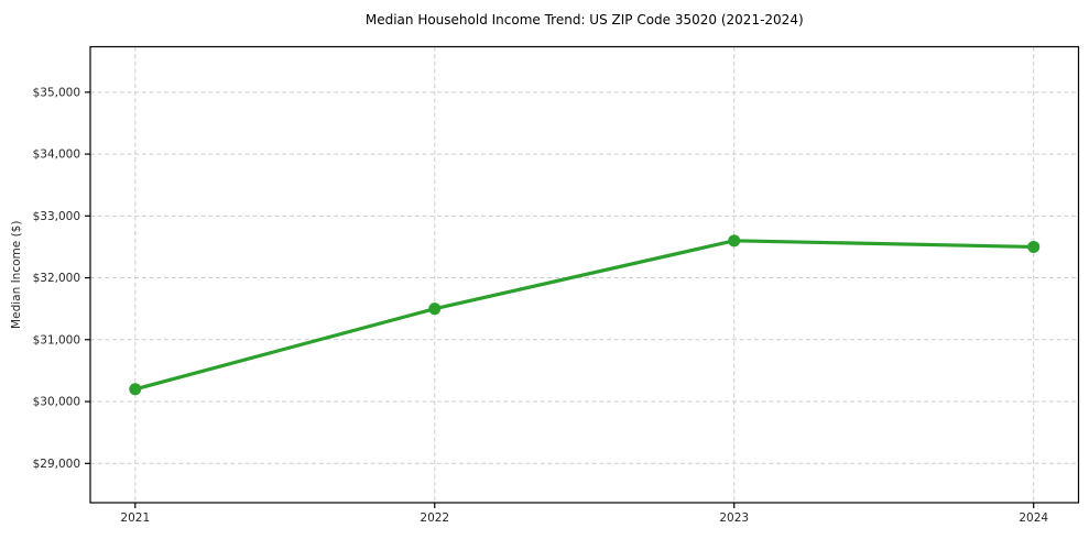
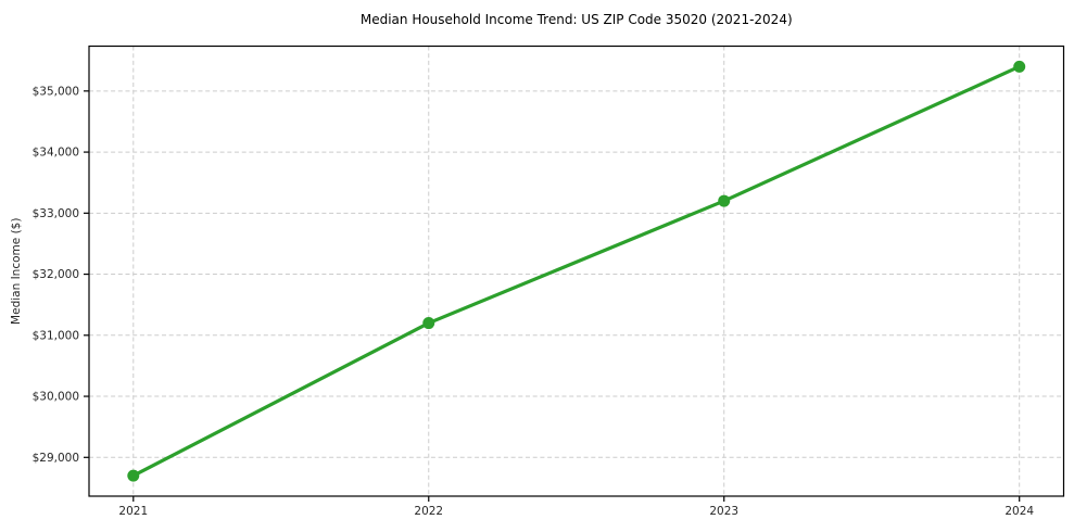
2021: $30200 -> $28700
2022: $31500 -> $31200
2023: $32600 -> $33200
2024: $32500 -> $35400
